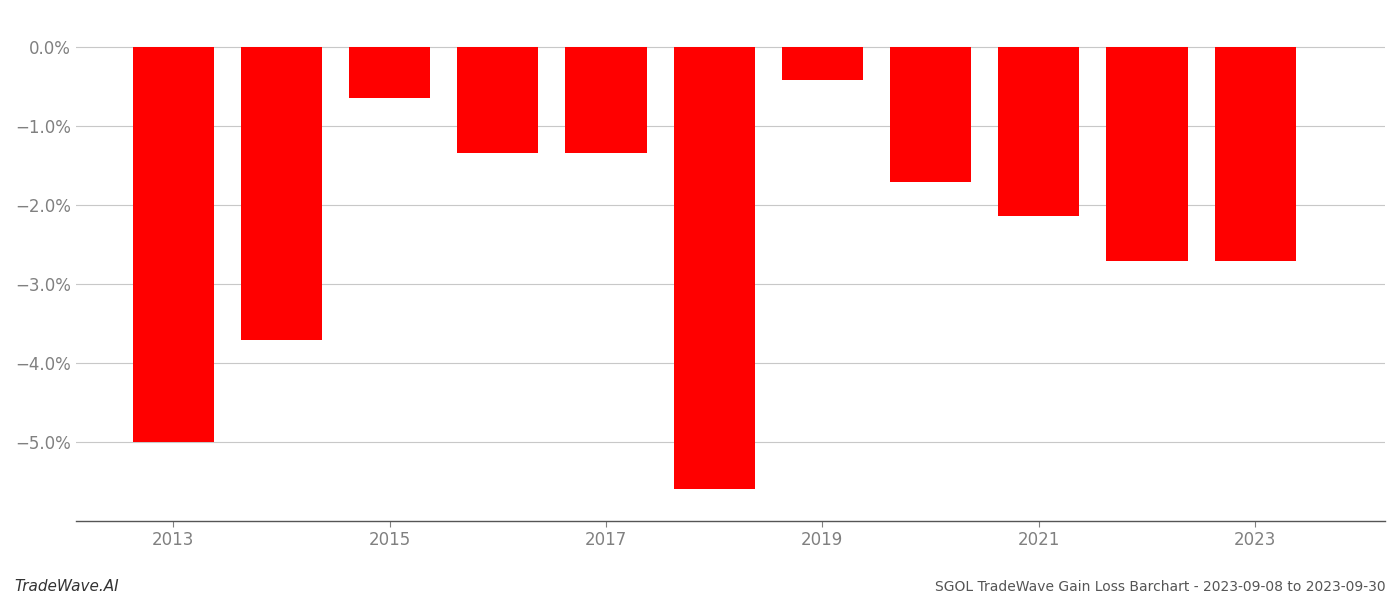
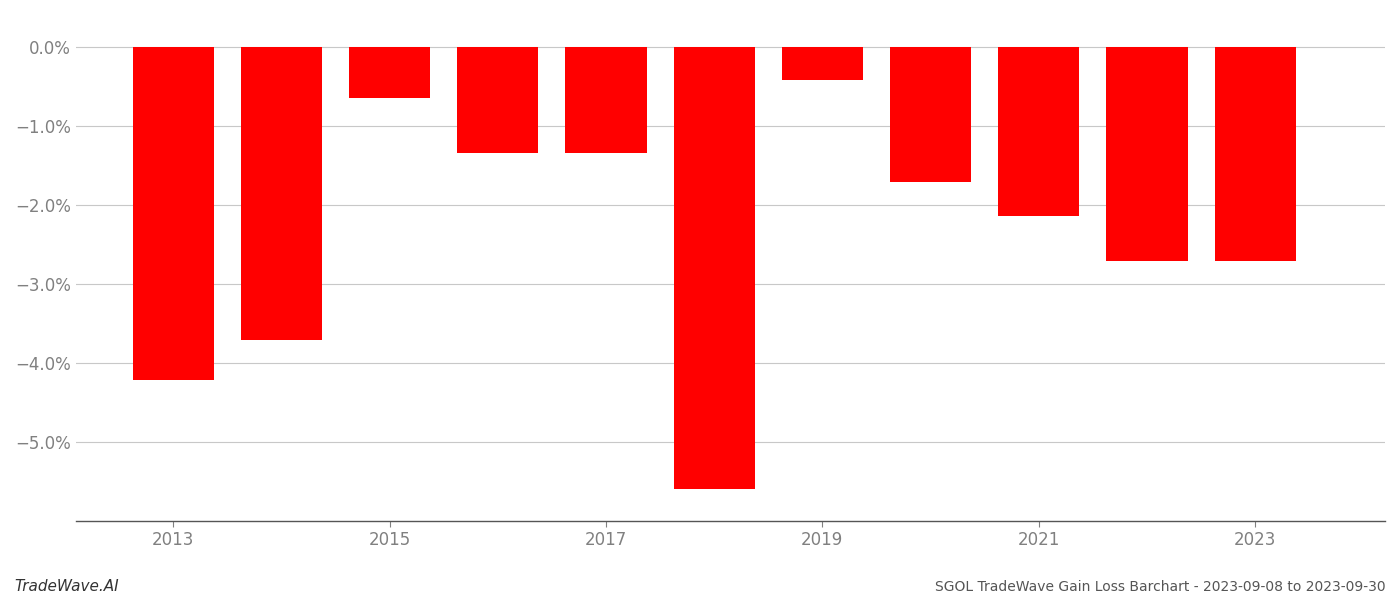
2013: -5.00% -> -4.22%
